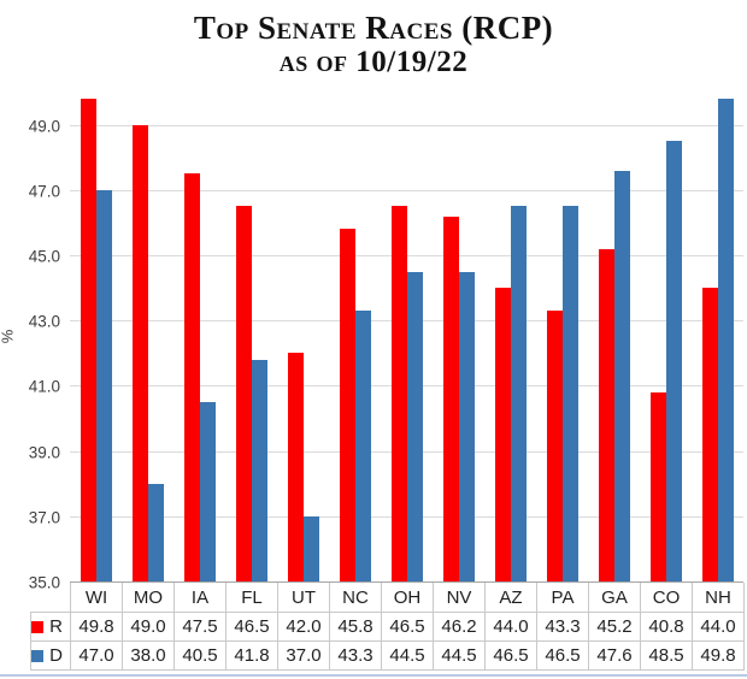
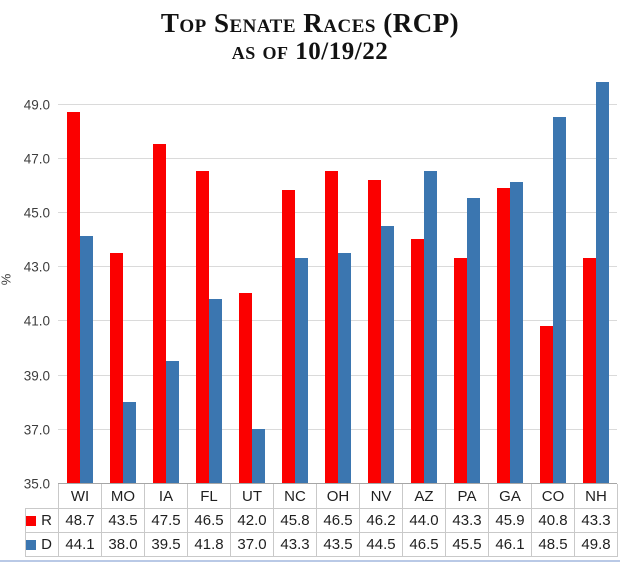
R/WI: 49.8 -> 48.7
D/WI: 47.0 -> 44.1
R/MO: 49.0 -> 43.5
D/IA: 40.5 -> 39.5
D/OH: 44.5 -> 43.5
D/PA: 46.5 -> 45.5
R/GA: 45.2 -> 45.9
D/GA: 47.6 -> 46.1
R/NH: 44.0 -> 43.3
